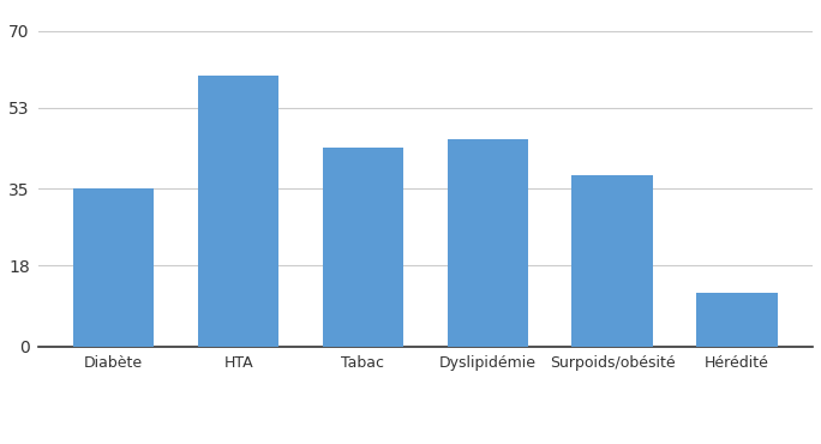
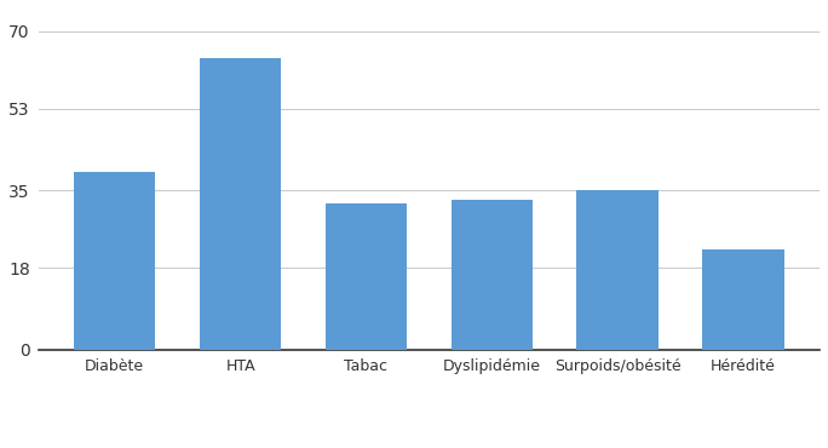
Diabète: 35 -> 39
HTA: 60 -> 64
Tabac: 44 -> 32
Dyslipidémie: 46 -> 33
Surpoids/obésité: 38 -> 35
Hérédité: 12 -> 22
